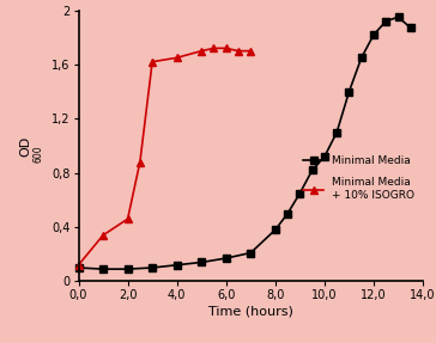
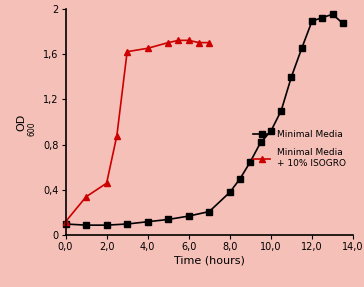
Minimal Media/12,0: 1,82 -> 1,89
